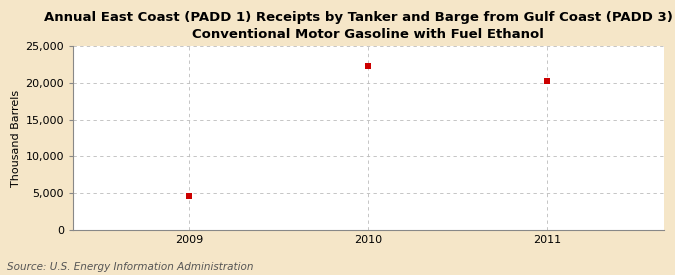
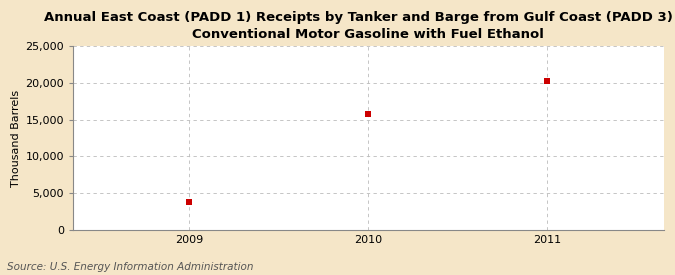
2009: 4,600 -> 3,800
2010: 22,400 -> 15,800
